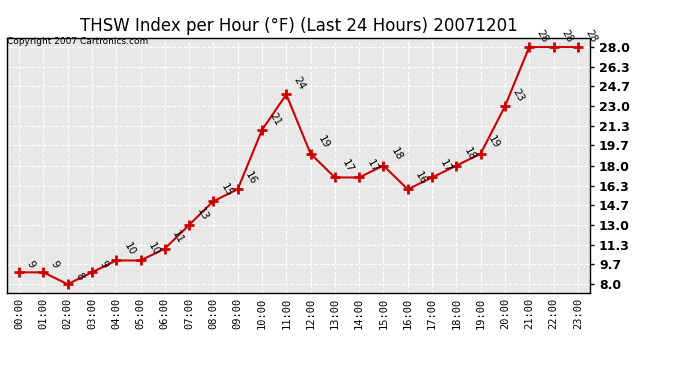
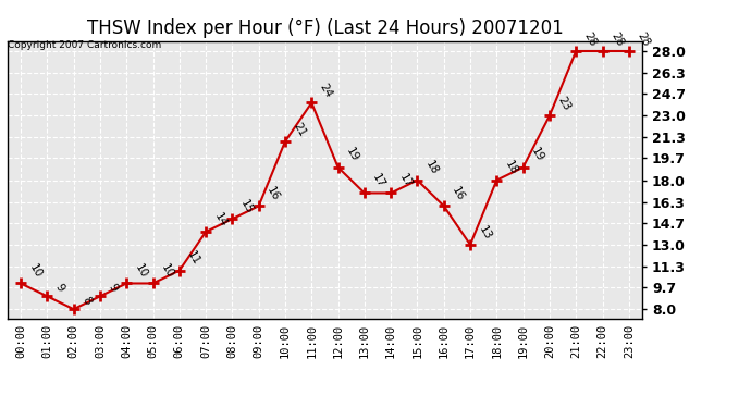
00:00: 9 -> 10
07:00: 13 -> 14
17:00: 17 -> 13
